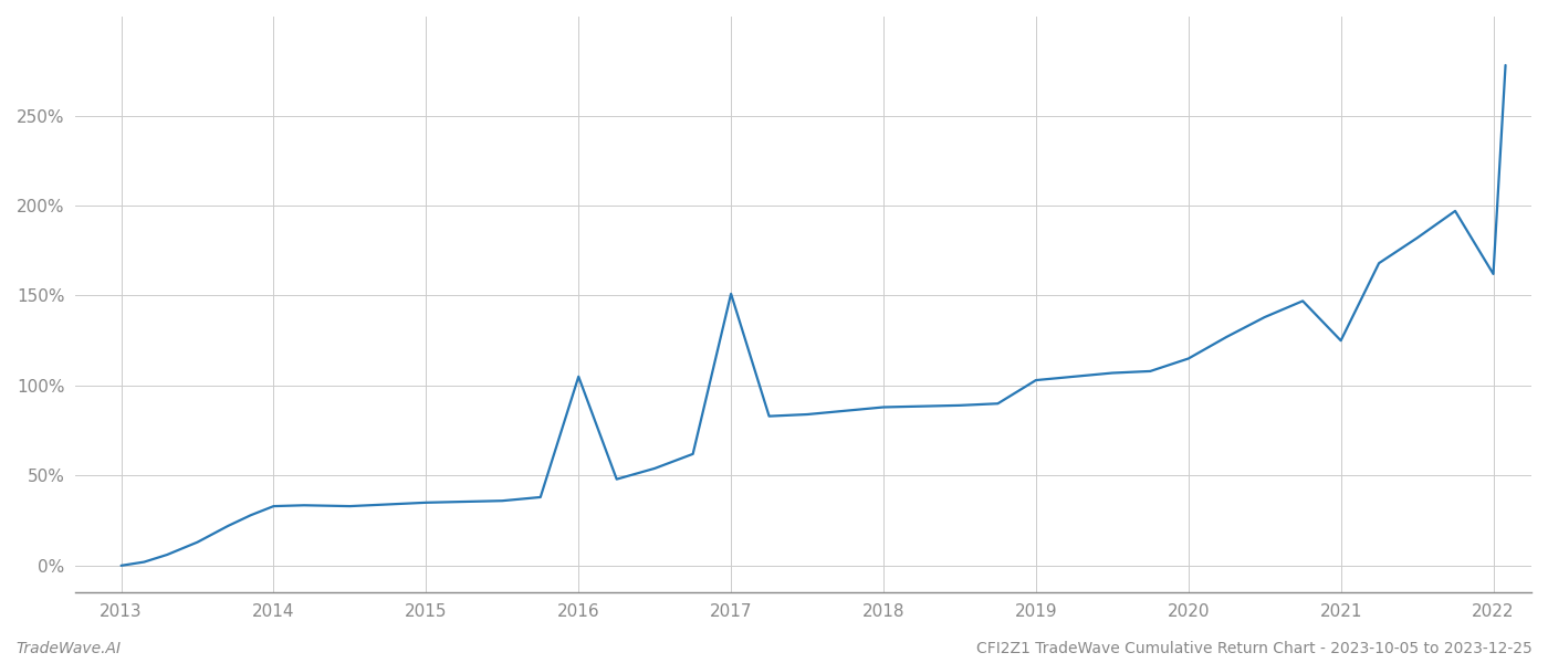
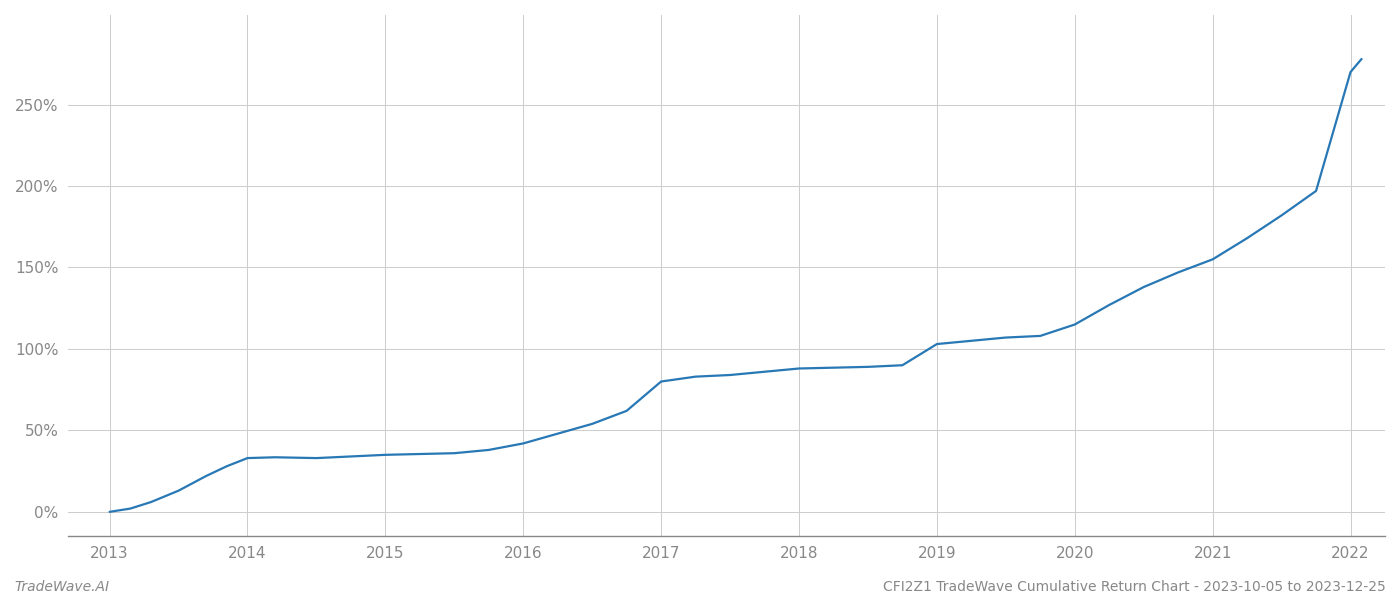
2016: 105% -> 42%
2017: 151% -> 80%
2021: 125% -> 155%
2022: 162% -> 270%
